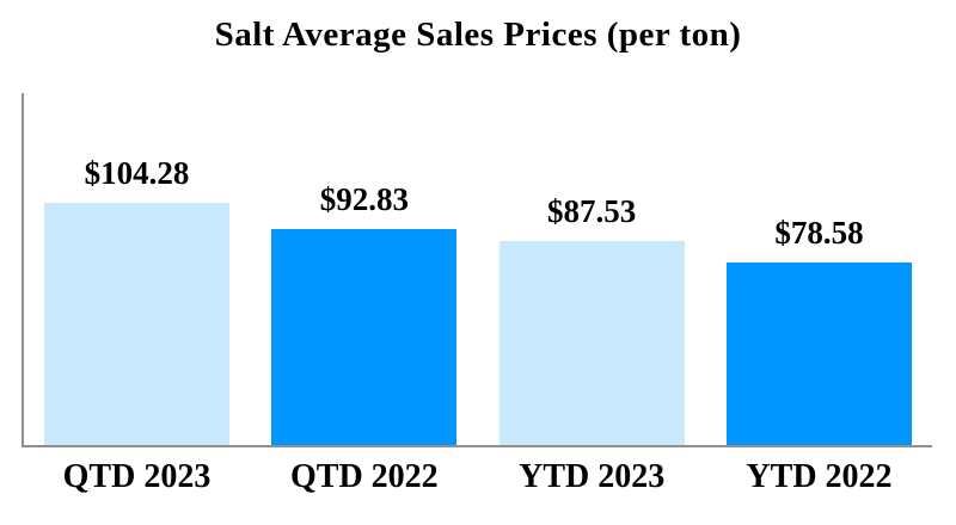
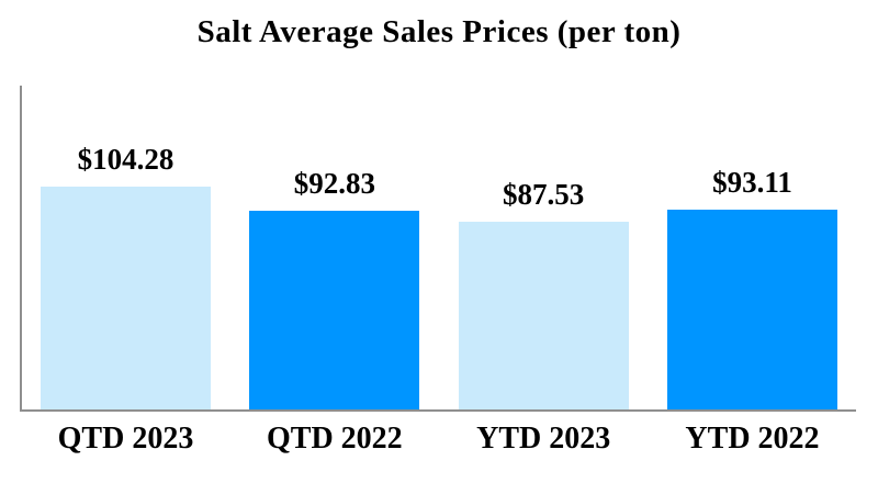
YTD 2022: $78.58 -> $93.11
